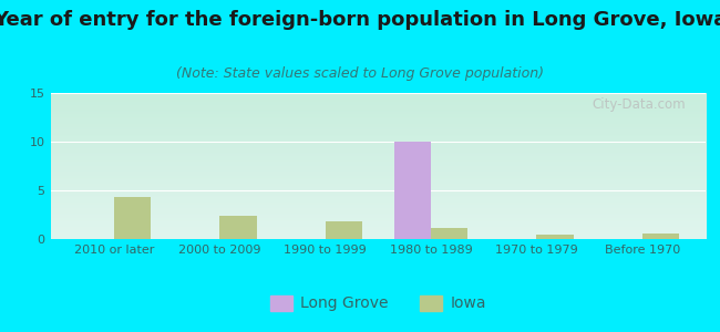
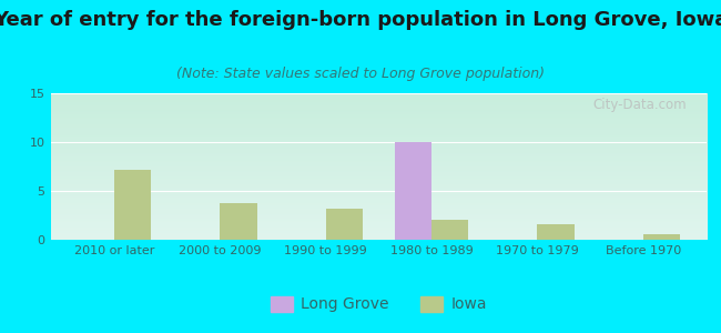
Iowa/2010 or later: 4.3 -> 7.2
Iowa/2000 to 2009: 2.4 -> 3.8
Iowa/1990 to 1999: 1.8 -> 3.2
Iowa/1980 to 1989: 1.1 -> 2.0
Iowa/1970 to 1979: 0.5 -> 1.6
